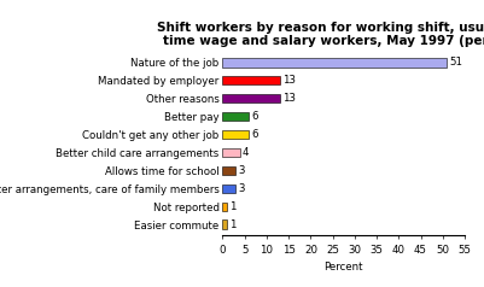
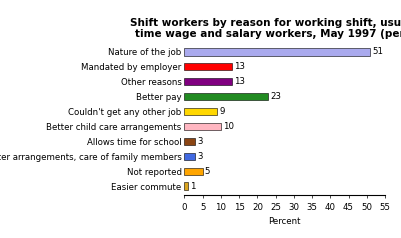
Better pay: 6 -> 23
Couldn't get any other job: 6 -> 9
Better child care arrangements: 4 -> 10
Not reported: 1 -> 5
